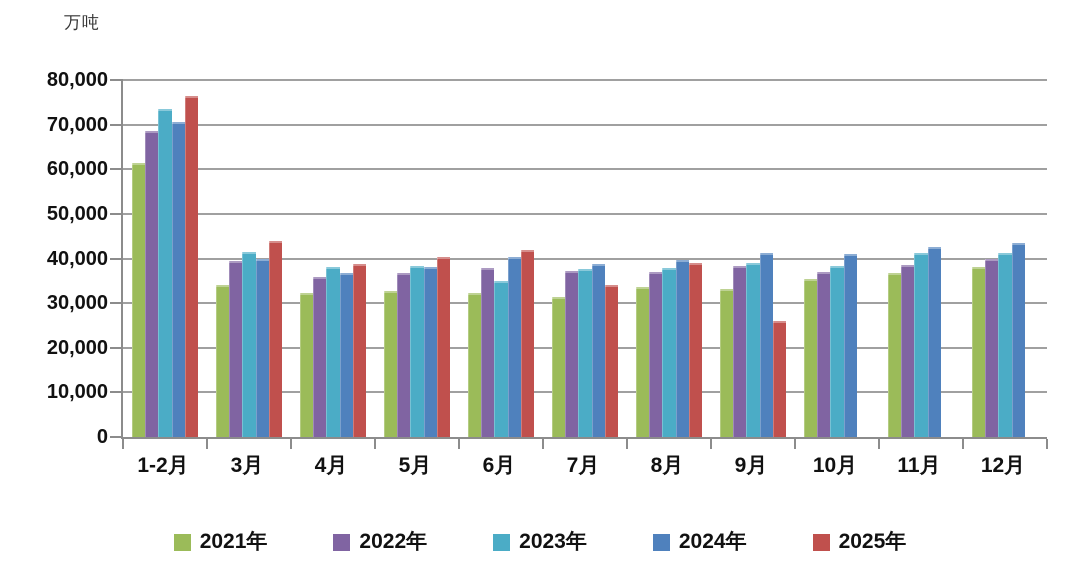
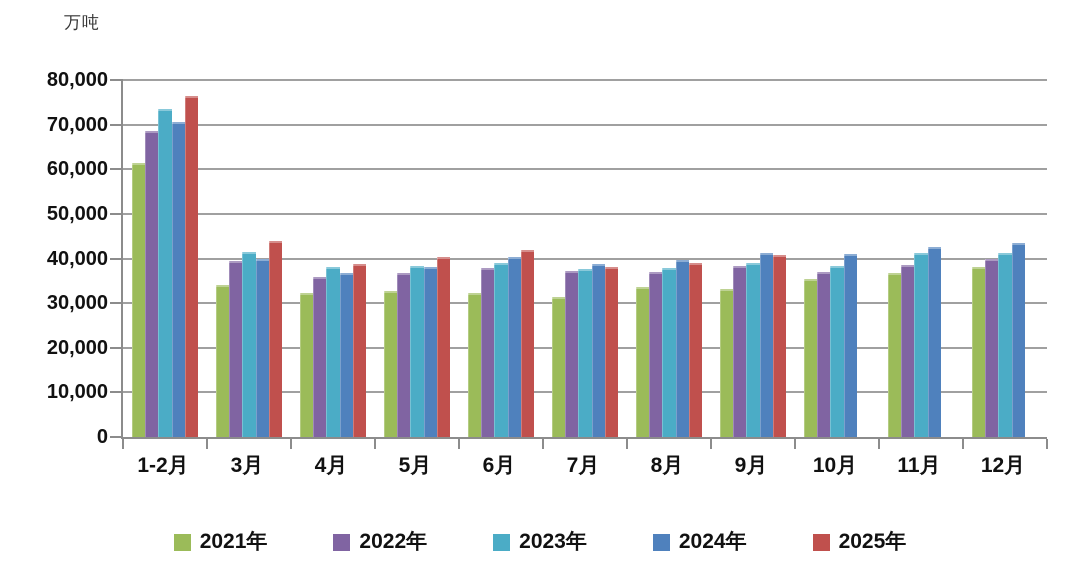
2023年/6月: 35000 -> 39000
2025年/7月: 34000 -> 38000
2025年/9月: 26000 -> 41000
